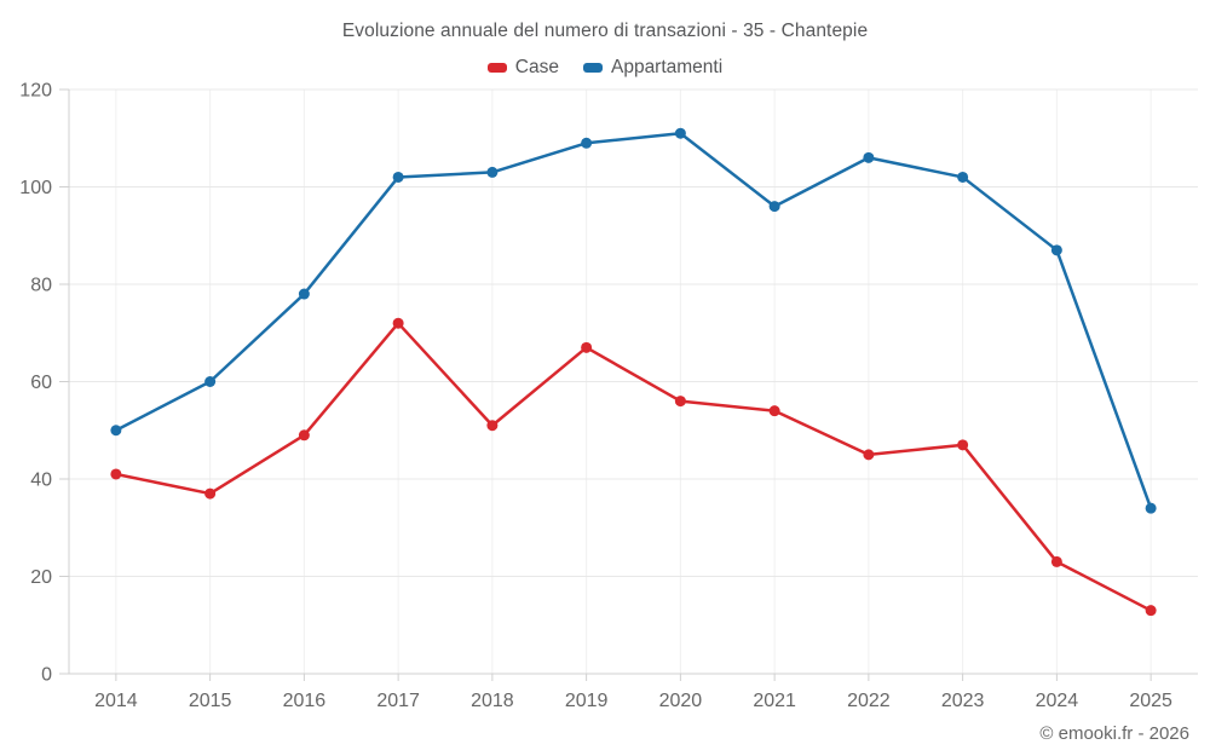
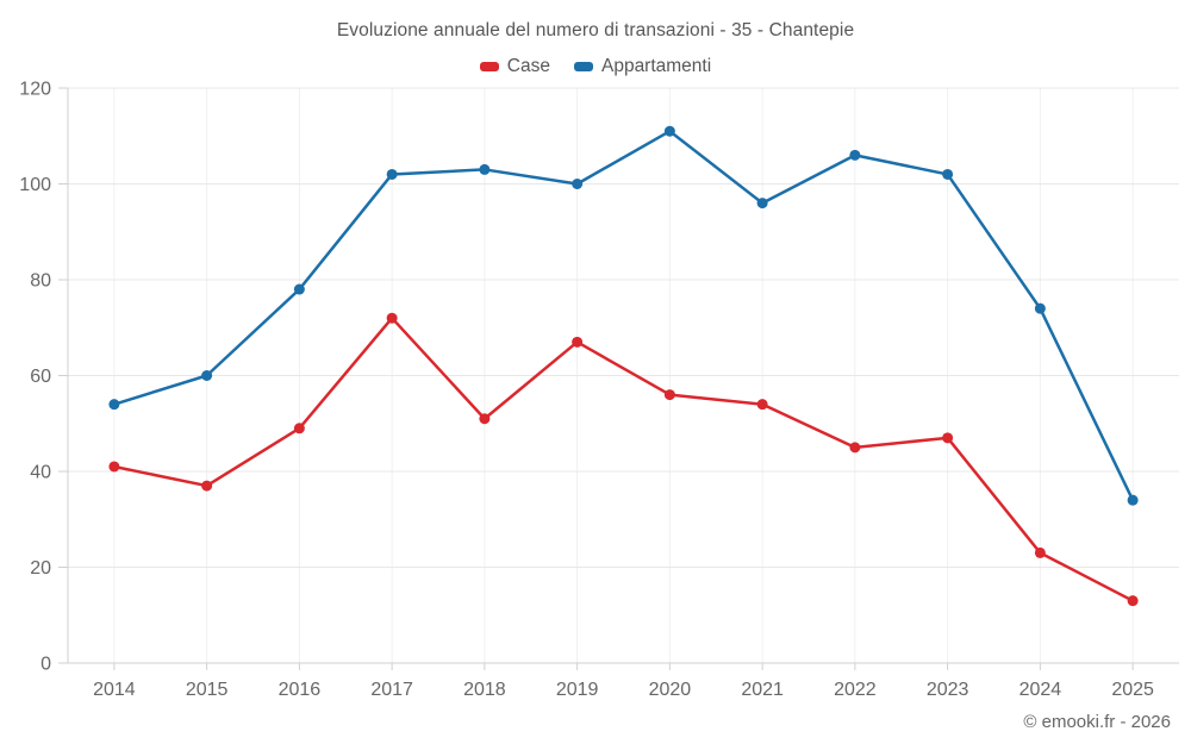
Appartamenti/2014: 50 -> 54
Appartamenti/2019: 109 -> 100
Appartamenti/2024: 87 -> 74
